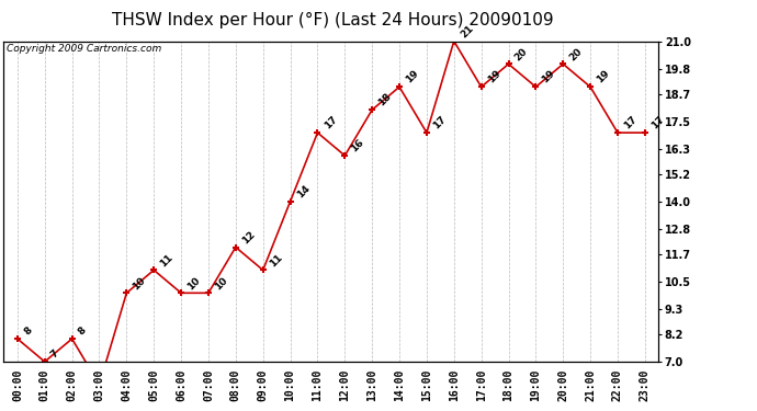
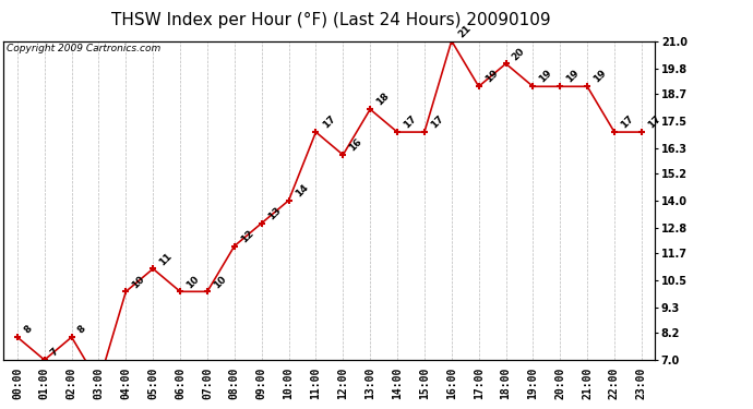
09:00: 11 -> 13
14:00: 19 -> 17
20:00: 20 -> 19
